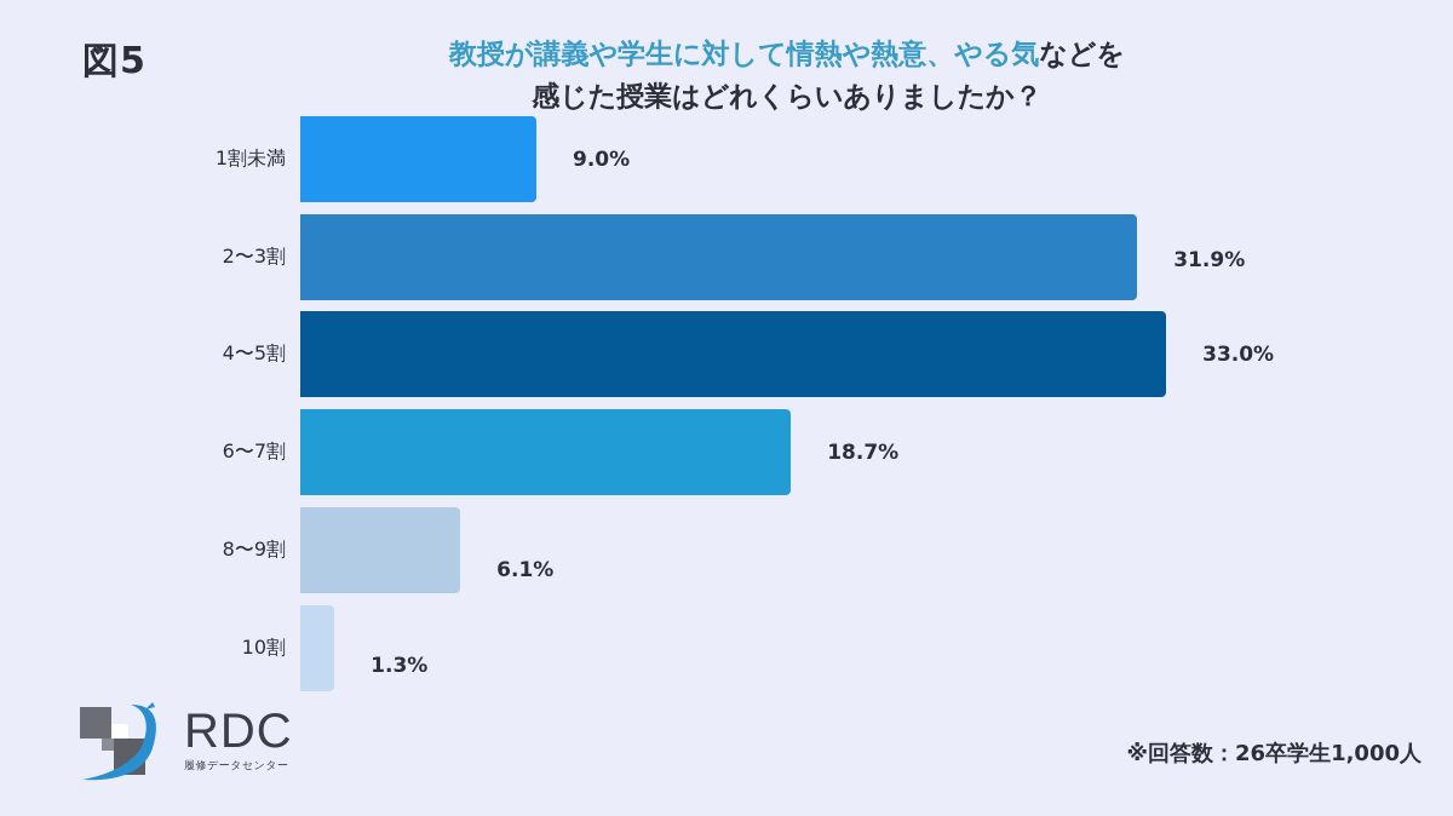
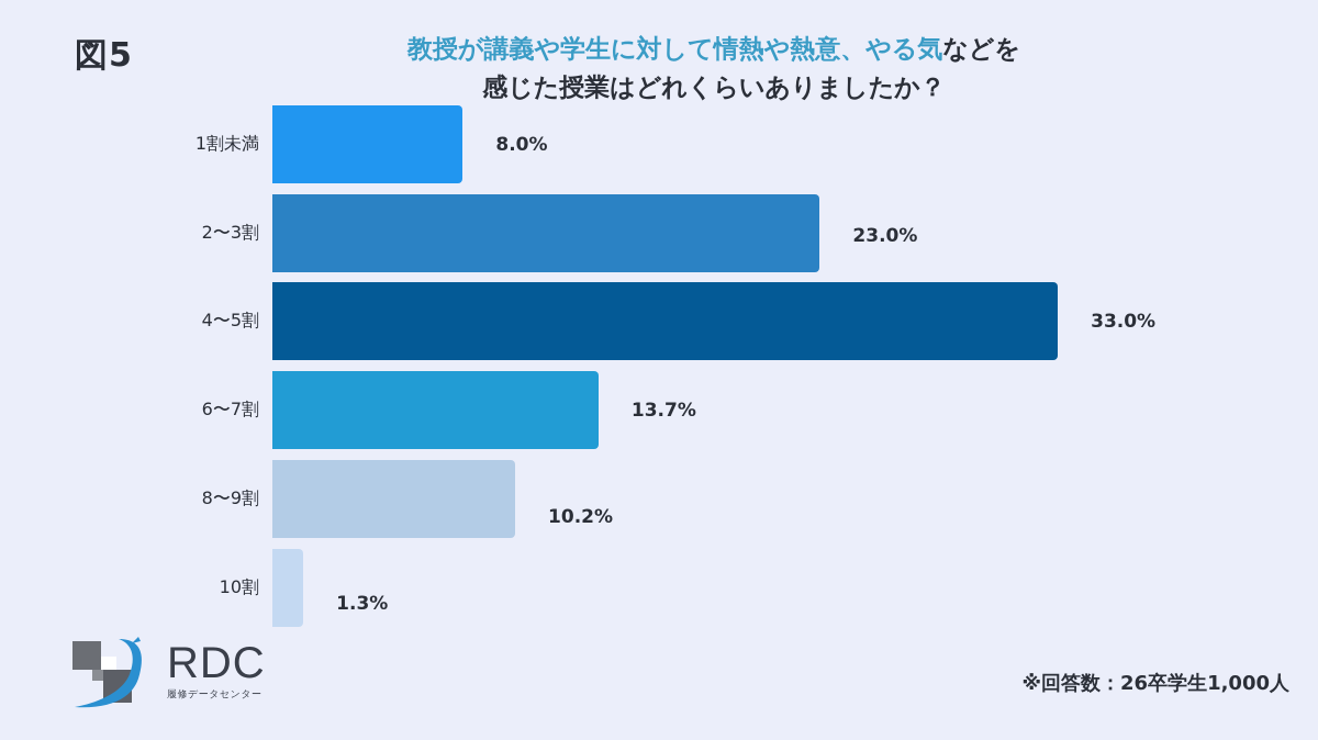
1割未満: 9.0% -> 8.0%
2〜3割: 31.9% -> 23.0%
6〜7割: 18.7% -> 13.7%
8〜9割: 6.1% -> 10.2%
